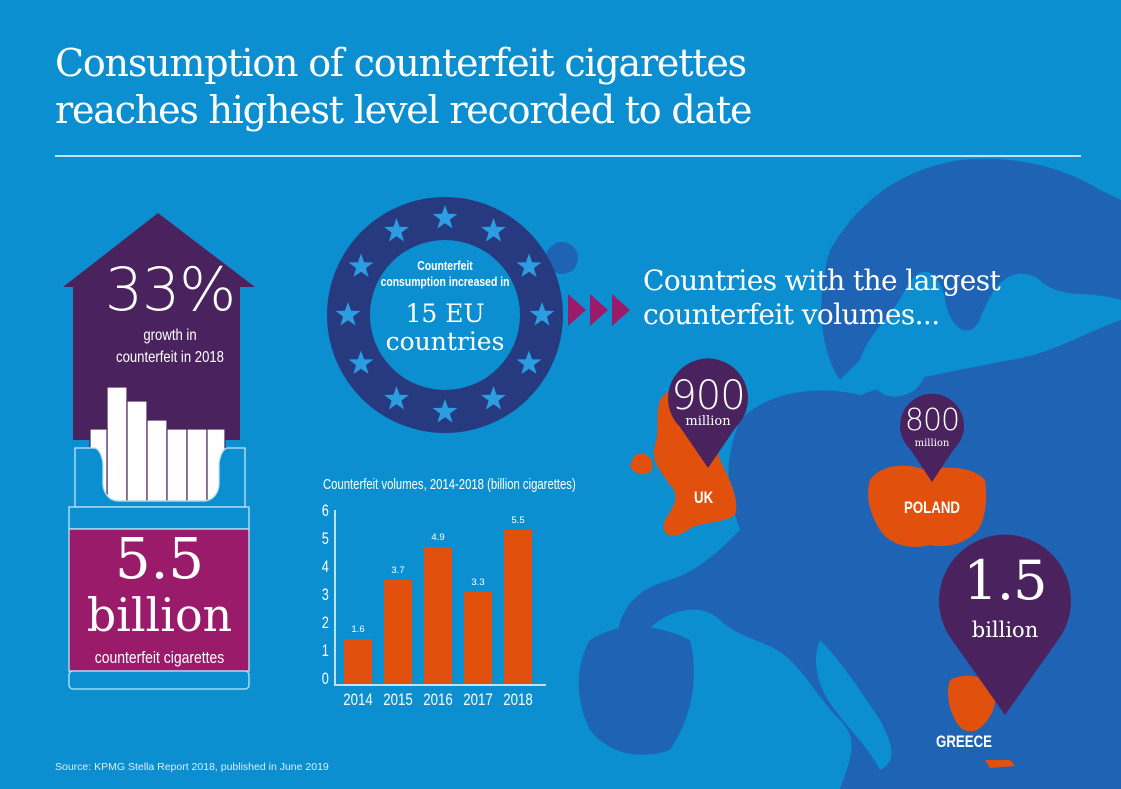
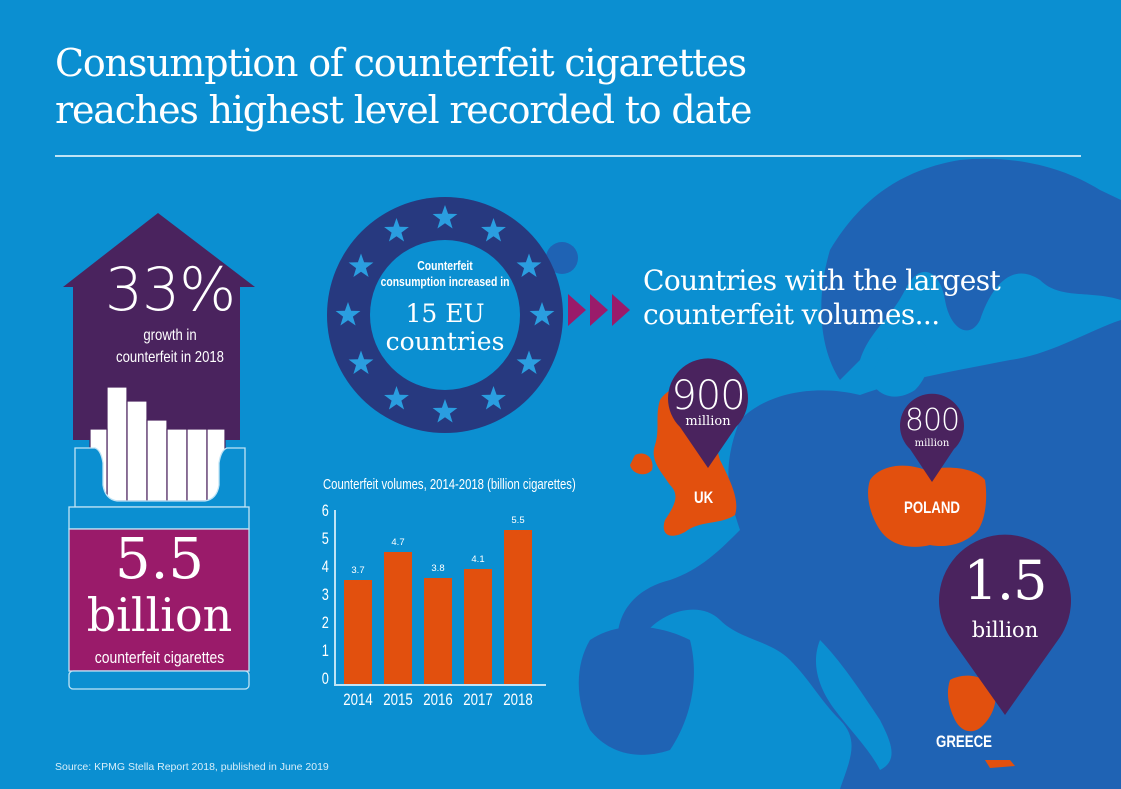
2014: 1.6 -> 3.7
2015: 3.7 -> 4.7
2016: 4.9 -> 3.8
2017: 3.3 -> 4.1
